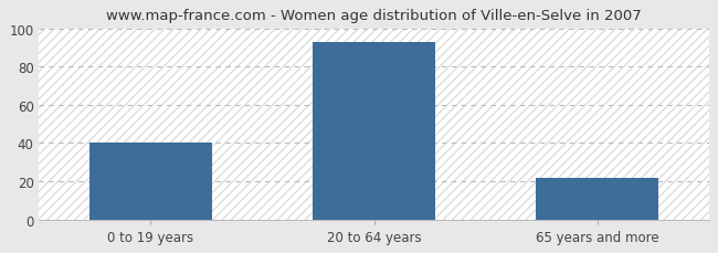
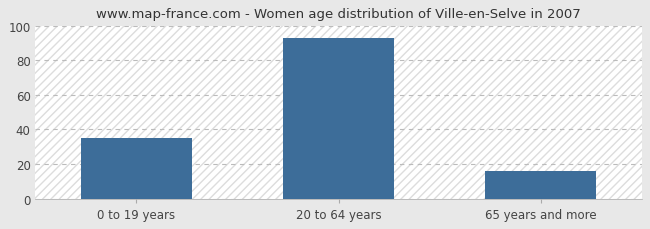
0 to 19 years: 40 -> 35
65 years and more: 22 -> 16
